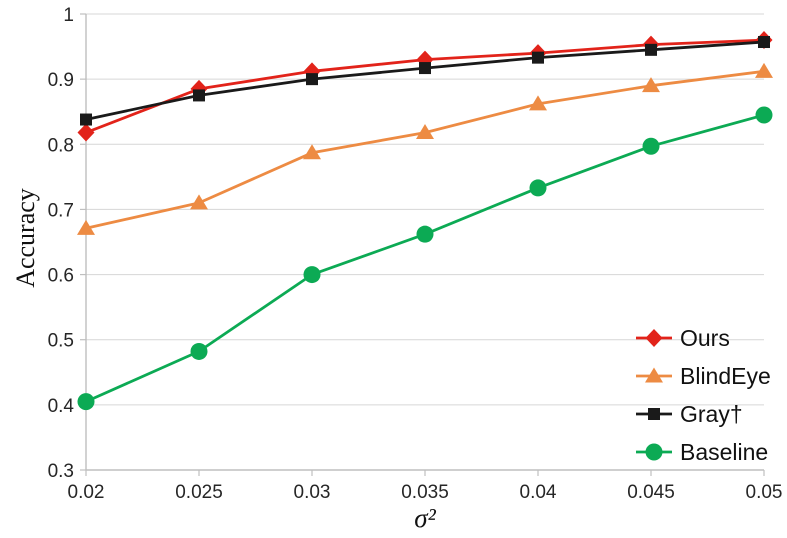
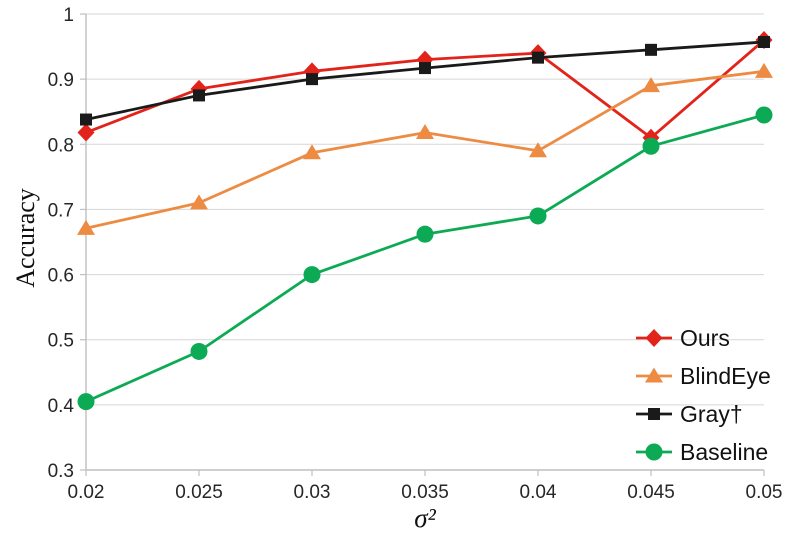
BlindEye/0.04: 0.86 -> 0.79
Baseline/0.04: 0.73 -> 0.69
Ours/0.045: 0.95 -> 0.81
